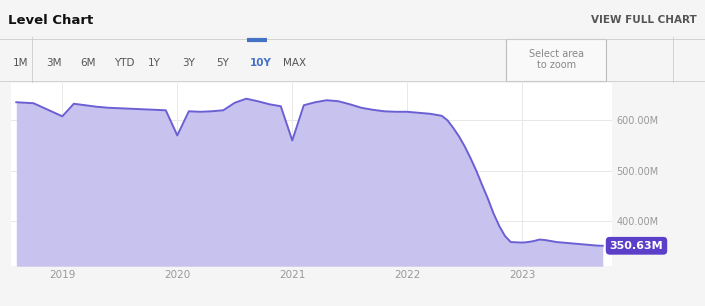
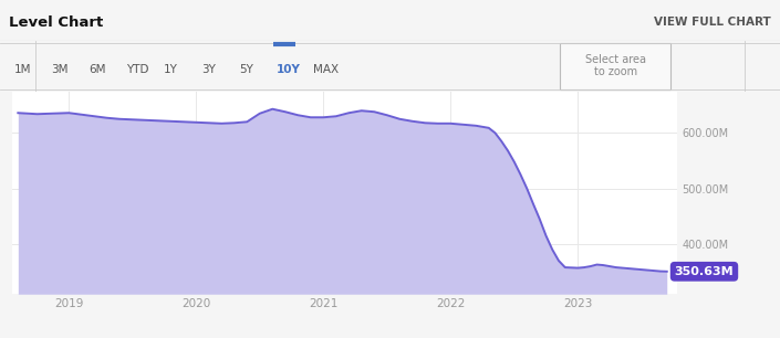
2019: 608M -> 636M
2020: 570M -> 619M
2021: 560M -> 628M
